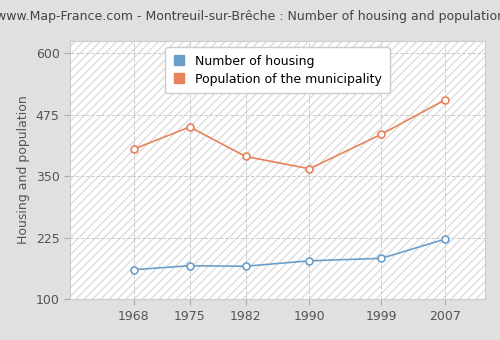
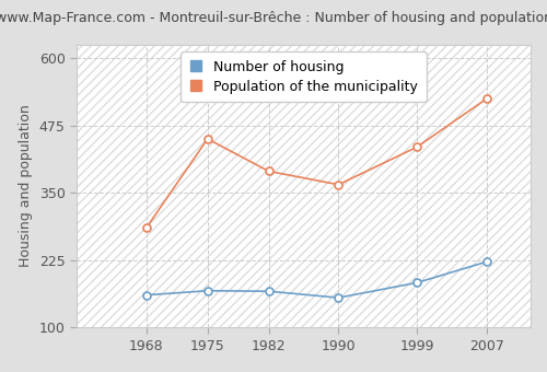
Population of the municipality/1968: 405 -> 285
Number of housing/1990: 178 -> 155
Population of the municipality/2007: 505 -> 525
